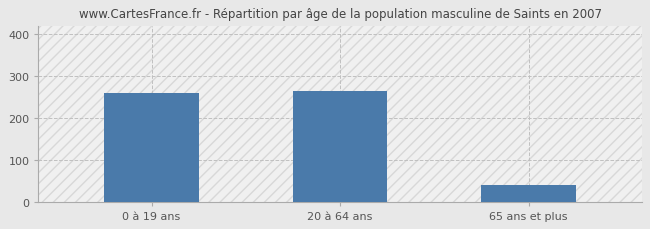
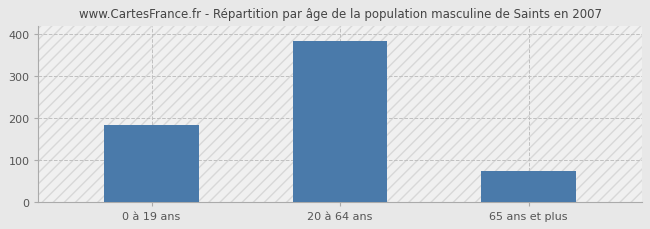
0 à 19 ans: 260 -> 183
20 à 64 ans: 265 -> 383
65 ans et plus: 40 -> 73
